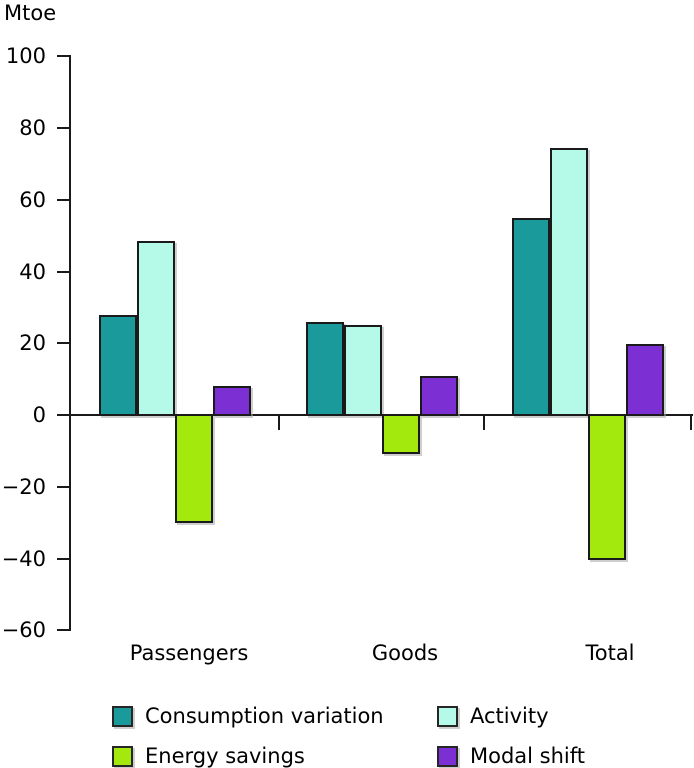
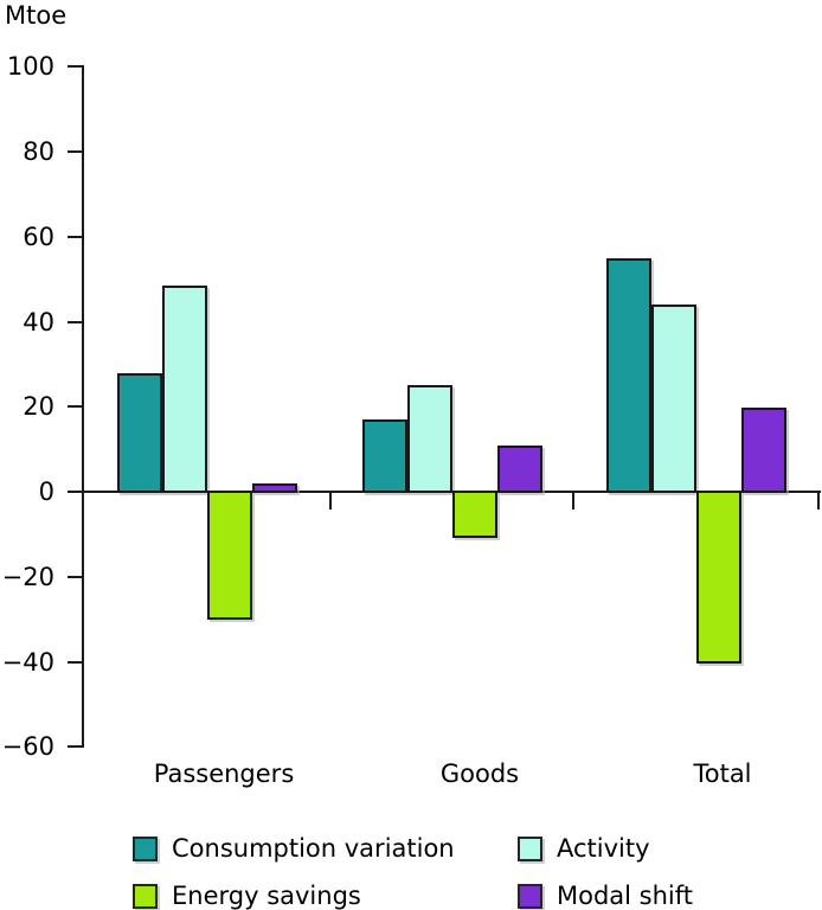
Modal shift/Passengers: 8 -> 2
Consumption variation/Goods: 26 -> 17
Activity/Total: 74 -> 44
